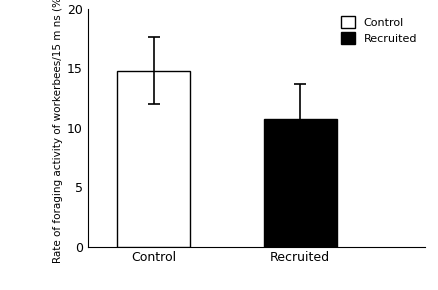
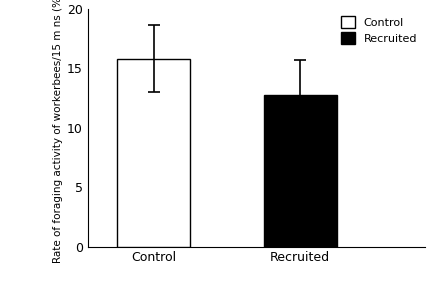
Control: 14.8 -> 15.8
Recruited: 10.7 -> 12.7
